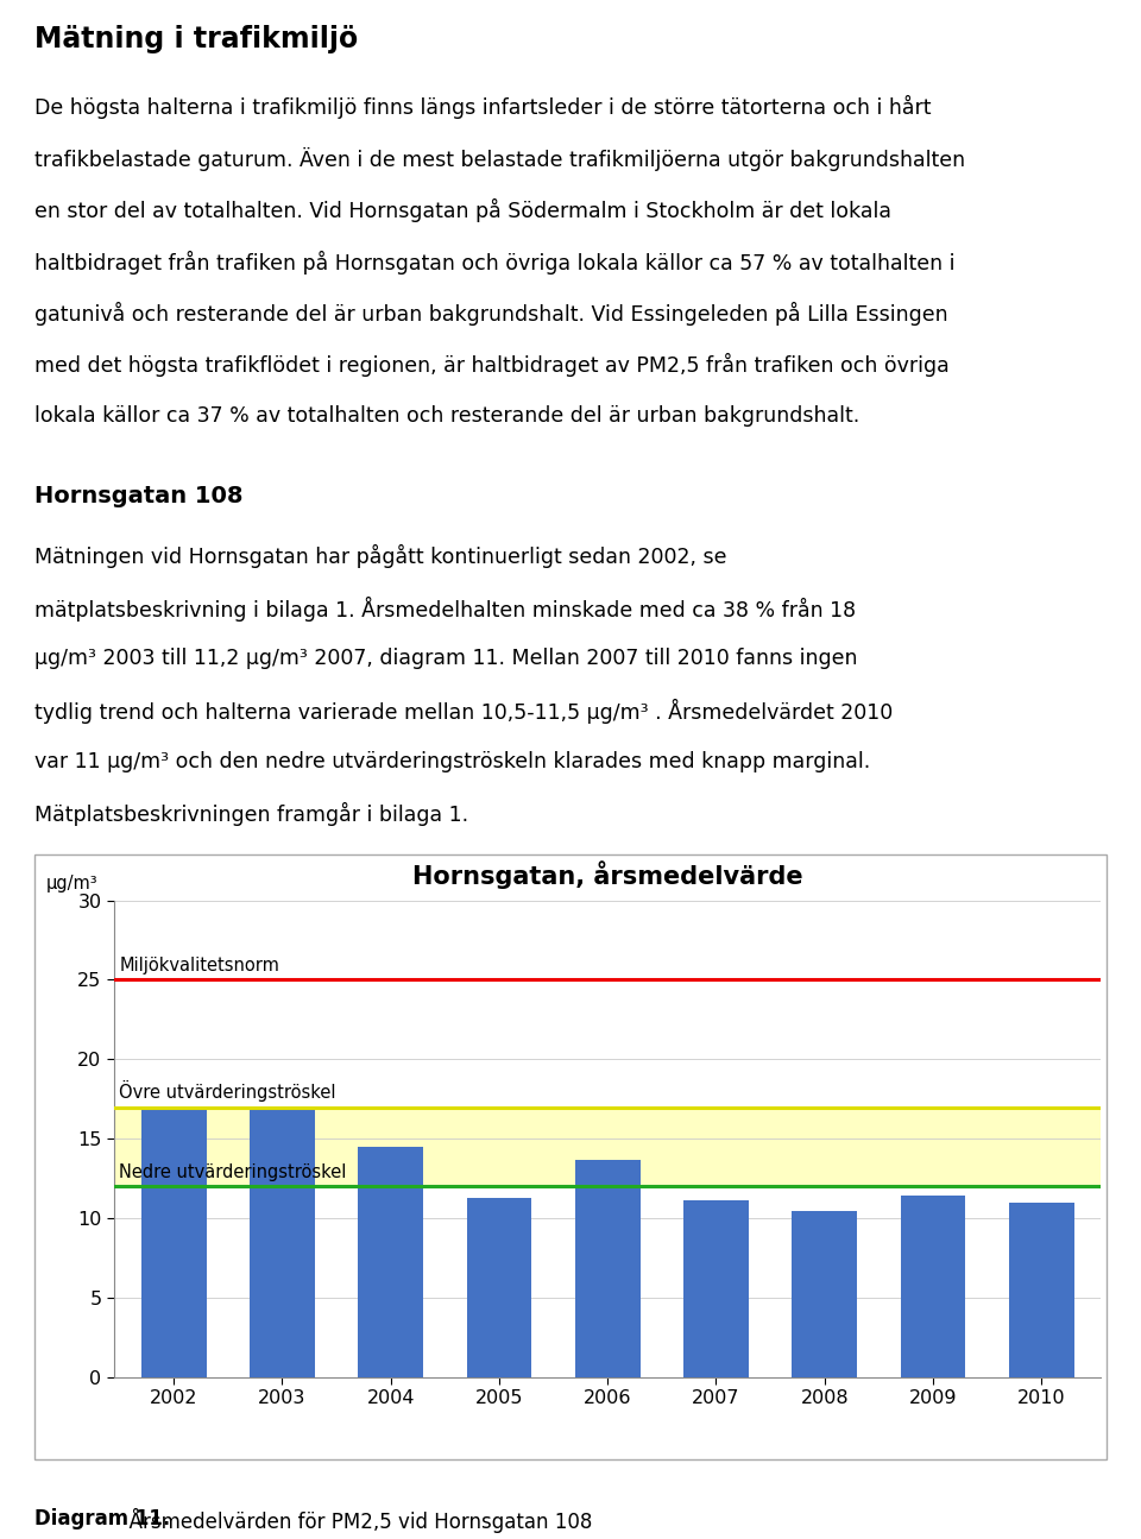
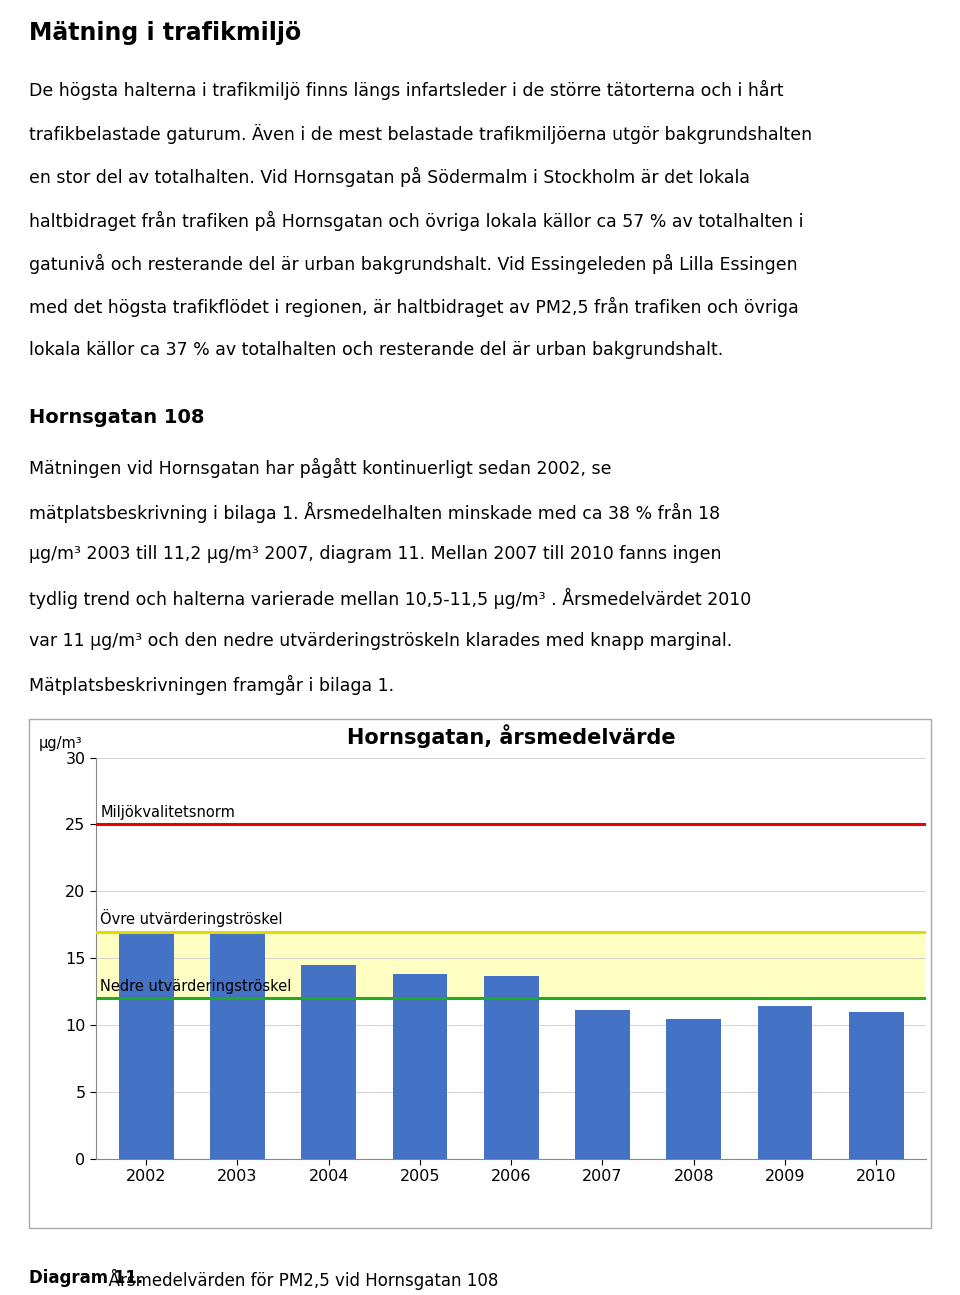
2005: 11.3 -> 13.8
